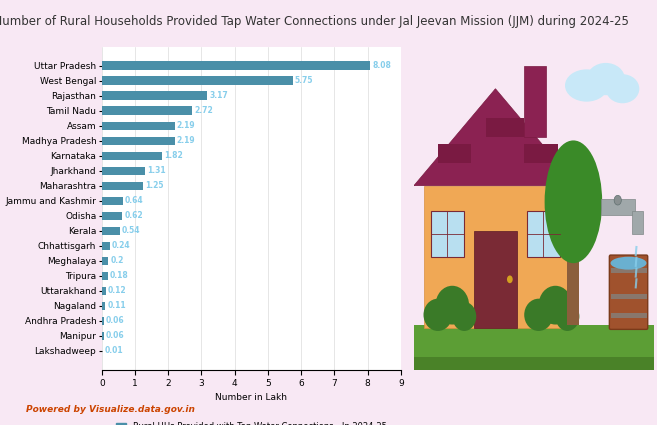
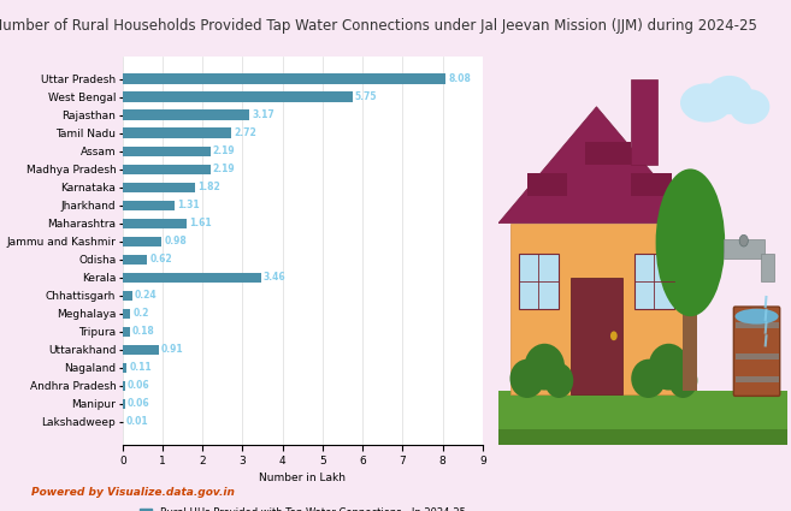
Maharashtra: 1.25 -> 1.61
Jammu and Kashmir: 0.64 -> 0.98
Kerala: 0.54 -> 3.46
Uttarakhand: 0.12 -> 0.91
